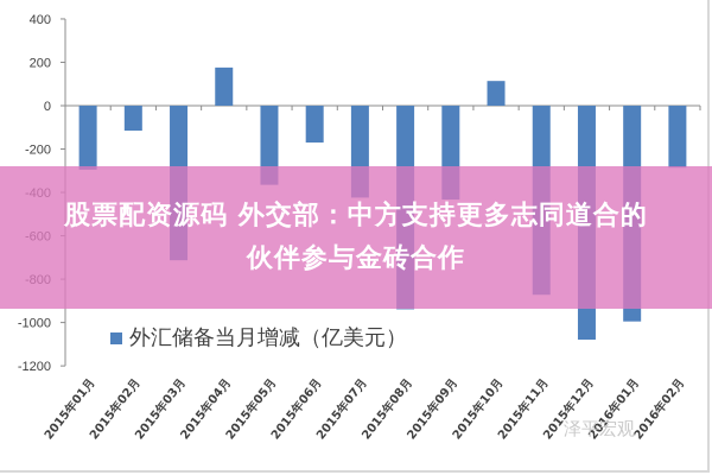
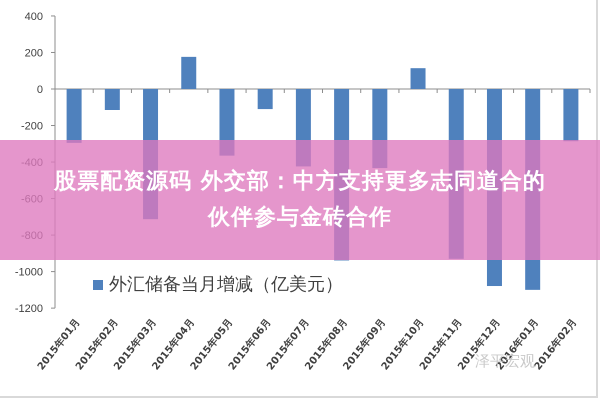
2015年06月: -170 -> -110
2015年11月: -870 -> -930
2016年01月: -1000 -> -1100
